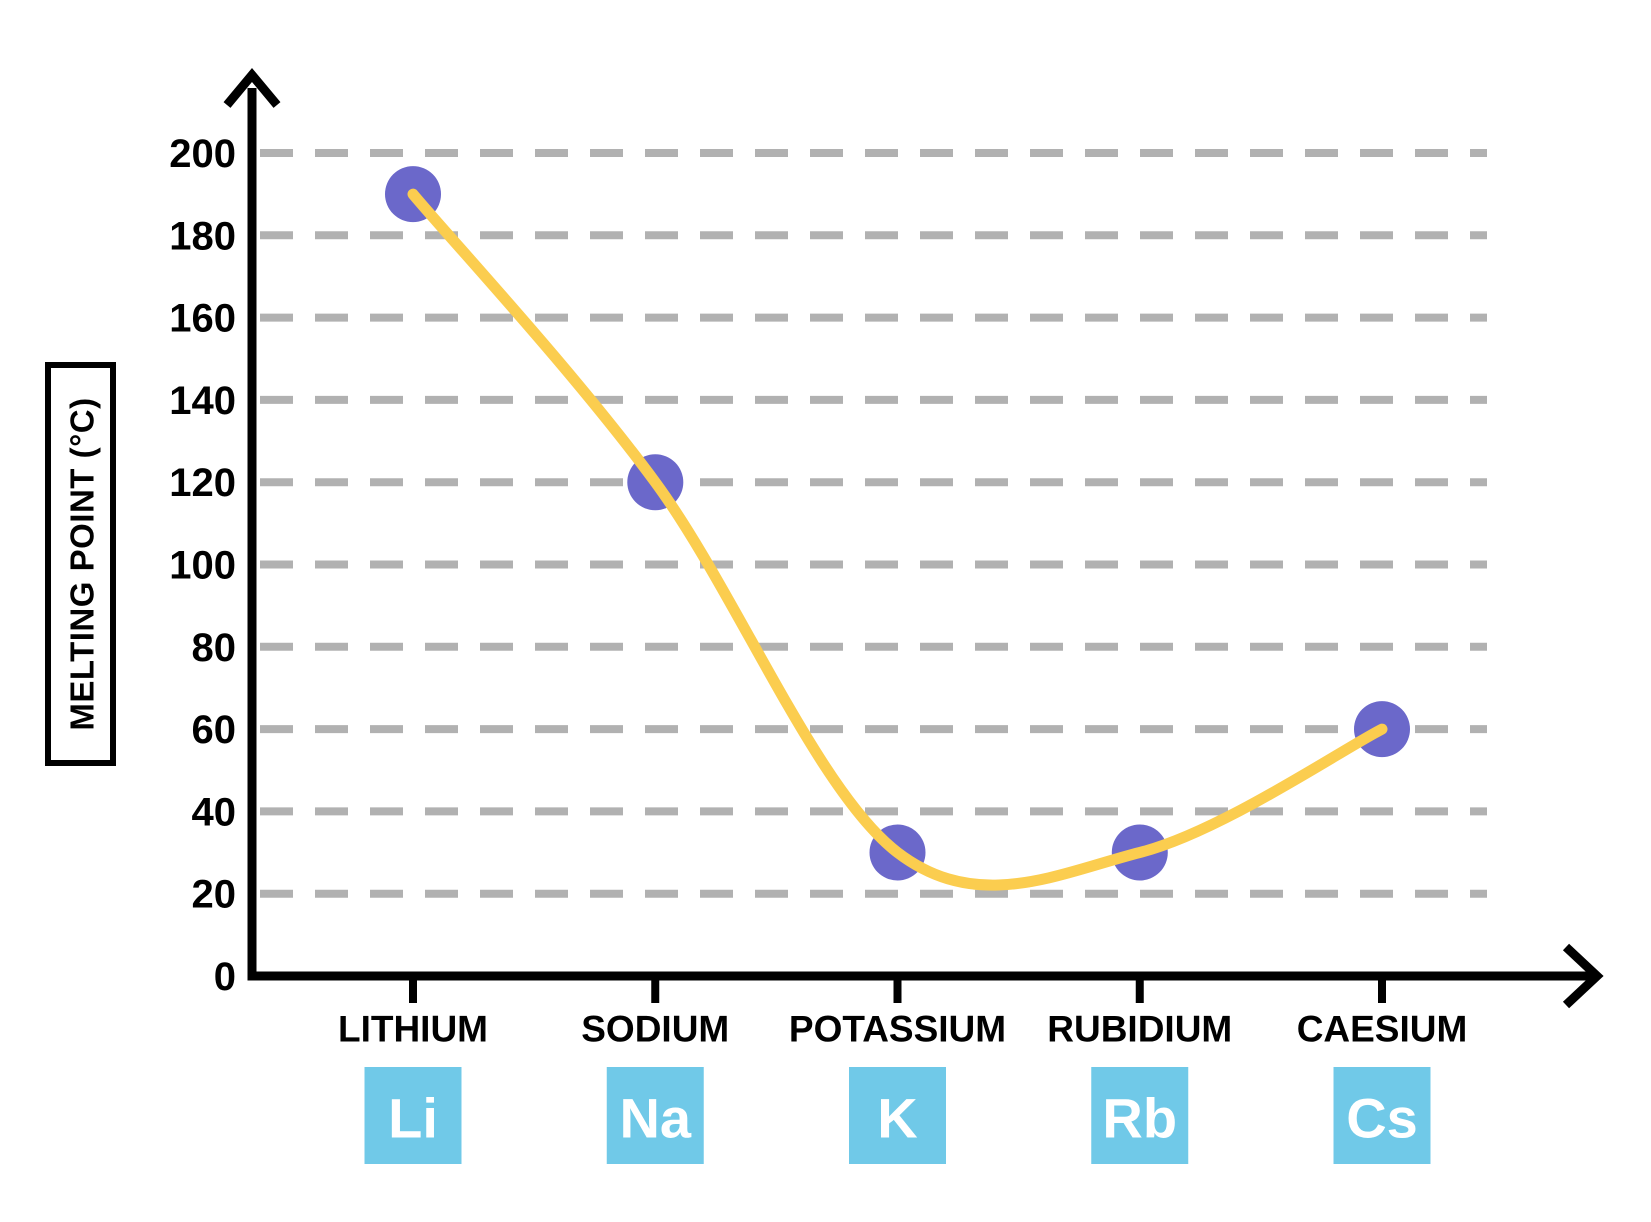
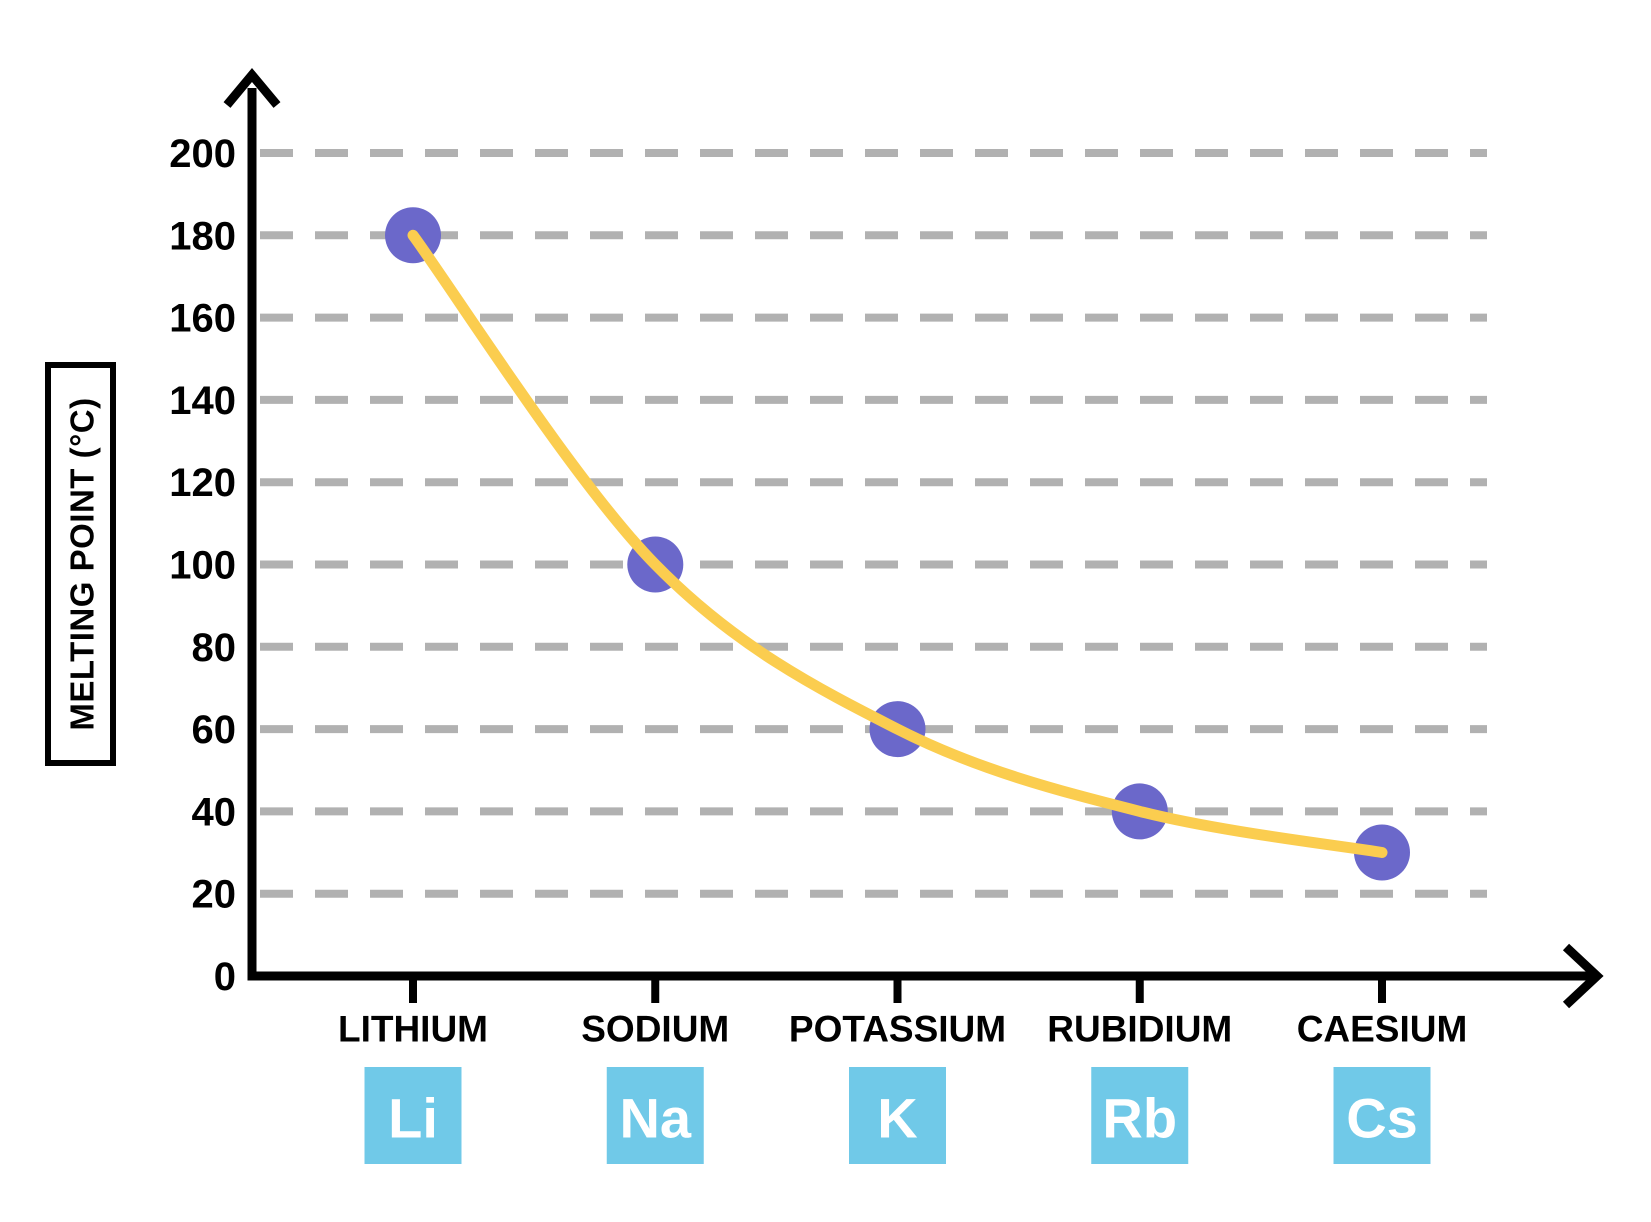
LITHIUM: 190 -> 180
SODIUM: 120 -> 100
POTASSIUM: 30 -> 60
RUBIDIUM: 30 -> 40
CAESIUM: 60 -> 30
